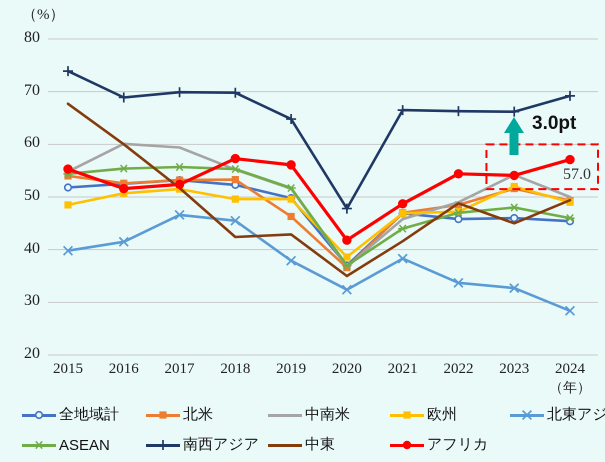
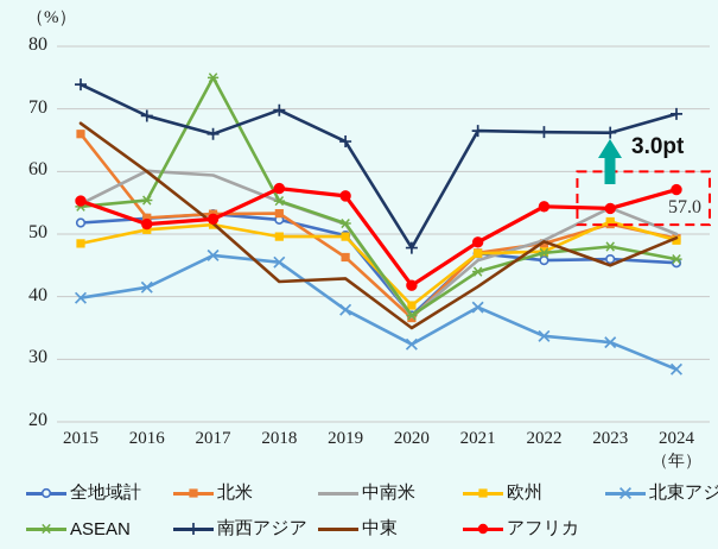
北米/2015: 54 -> 66
ASEAN/2017: 56 -> 75
南西アジア/2017: 70 -> 66
